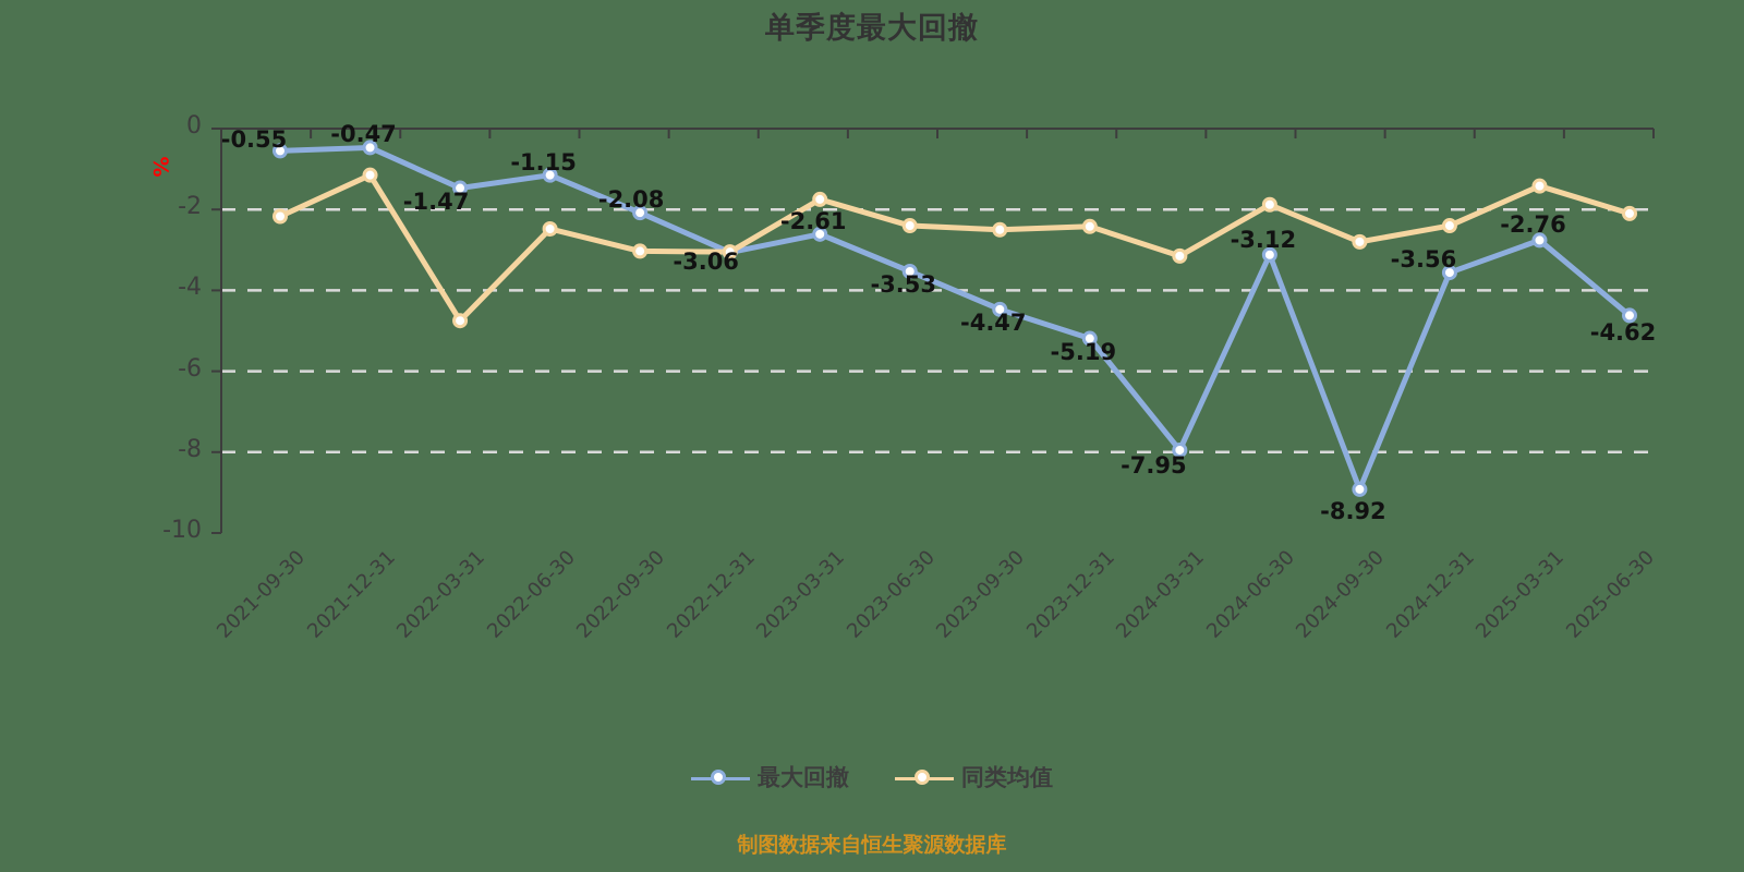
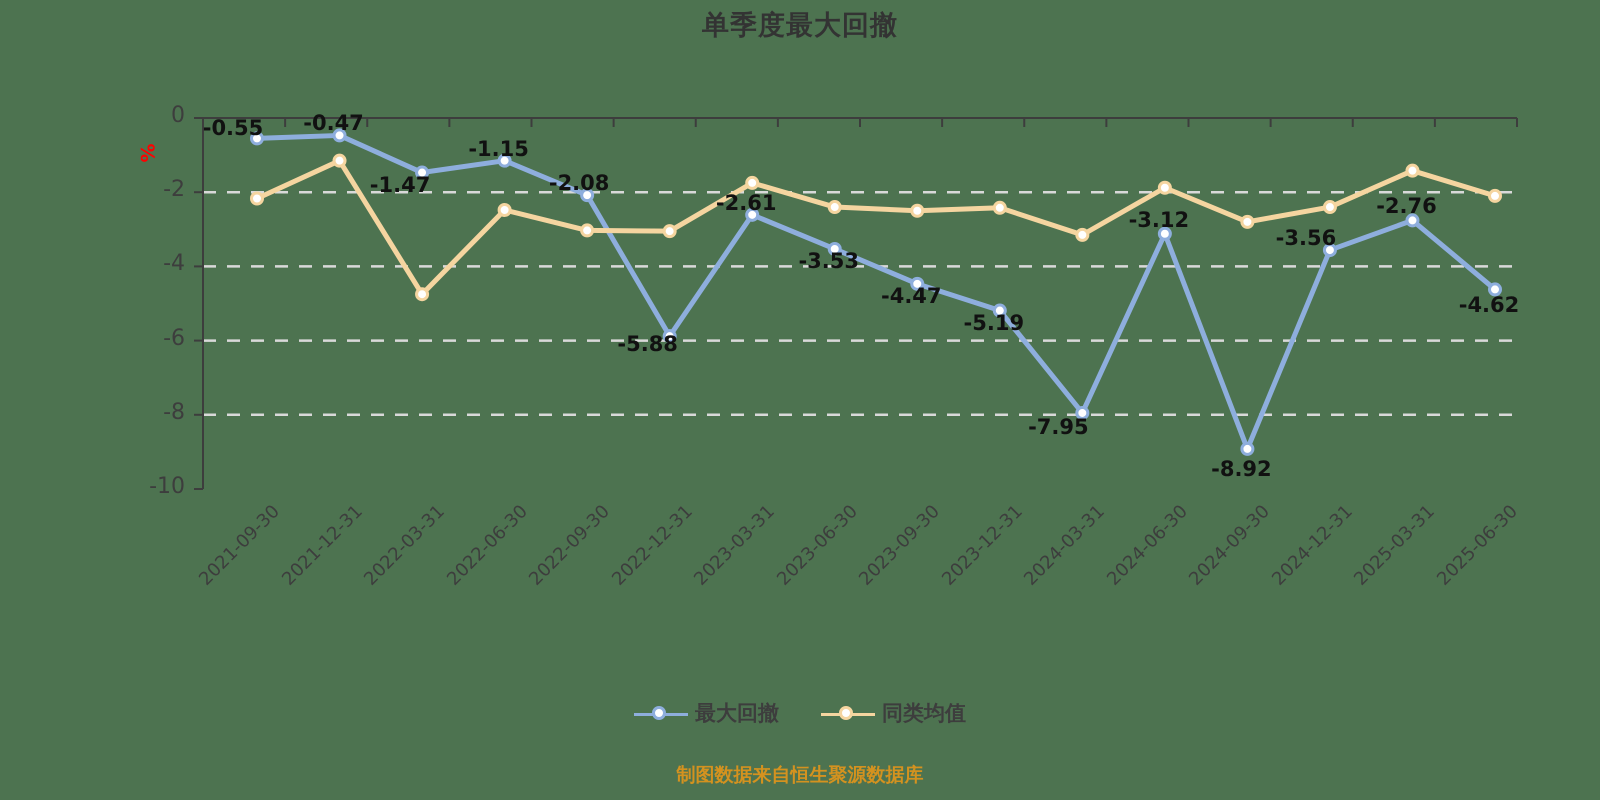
最大回撤/2022-12-31: -3.06 -> -5.88
